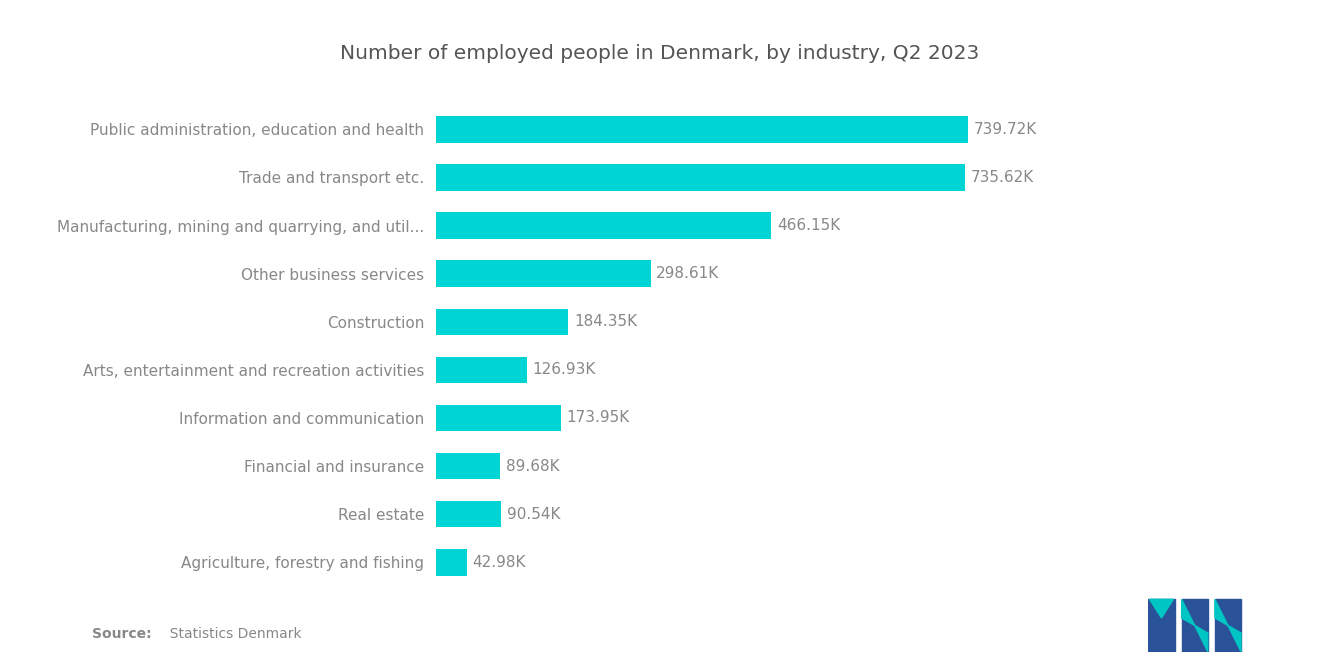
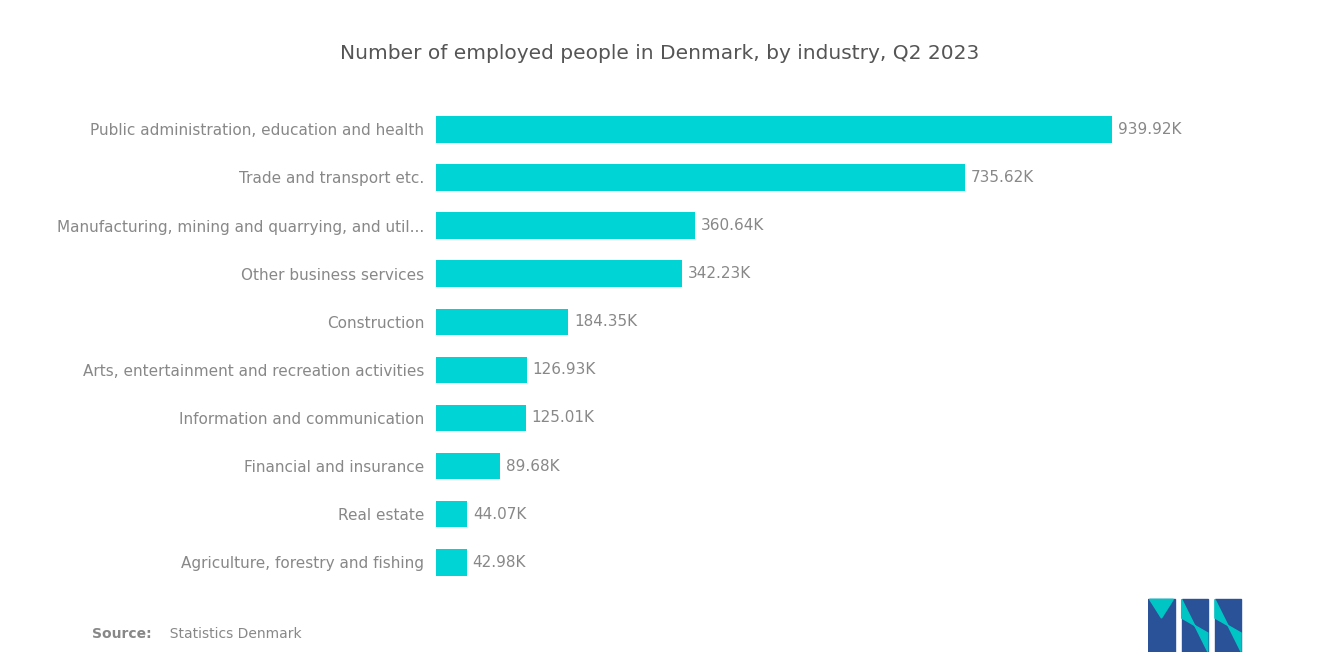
Public administration, education and health: 739.72K -> 939.92K
Manufacturing, mining and quarrying, and util...: 466.15K -> 360.64K
Other business services: 298.61K -> 342.23K
Information and communication: 173.95K -> 125.01K
Real estate: 90.54K -> 44.07K
